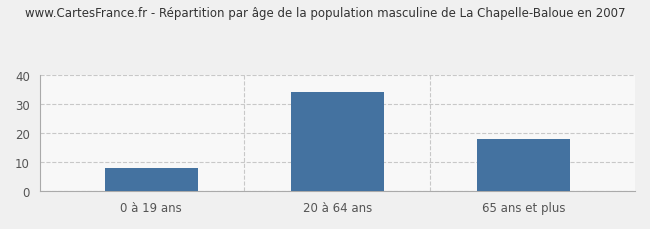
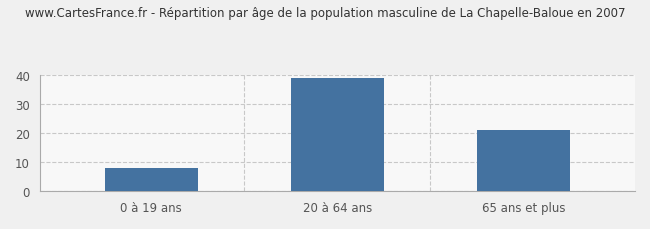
20 à 64 ans: 34 -> 39
65 ans et plus: 18 -> 21
